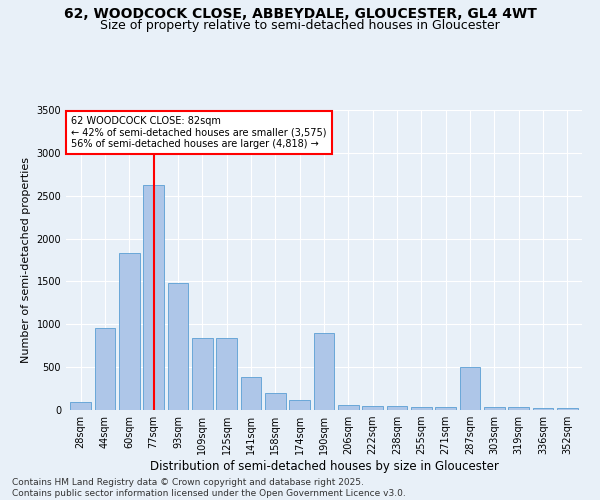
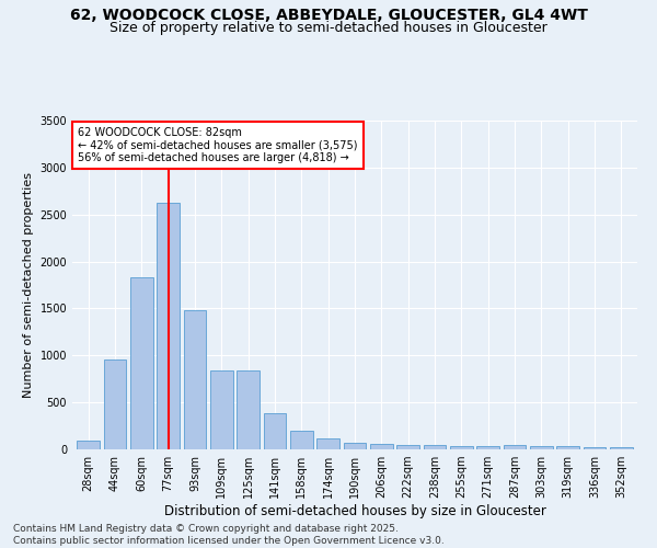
190sqm: 900 -> 80
287sqm: 500 -> 50
